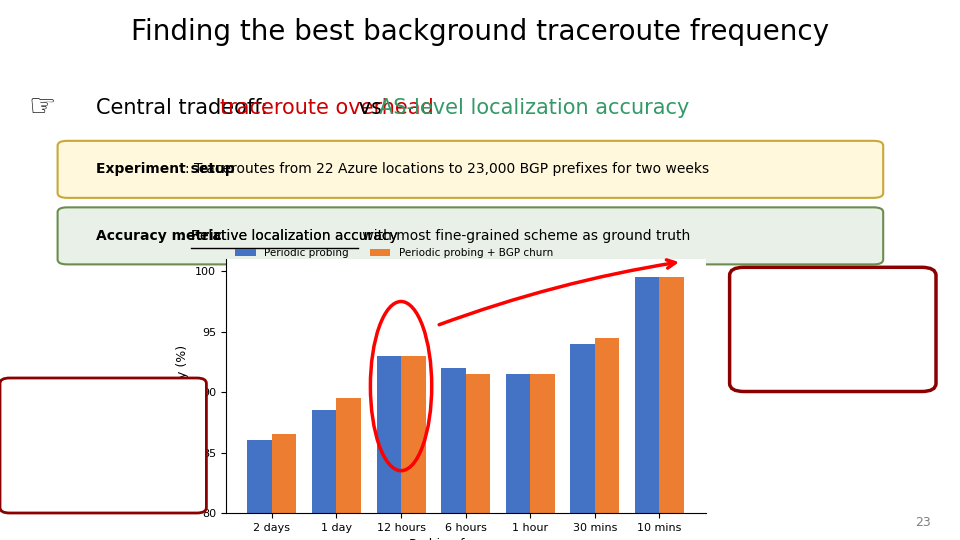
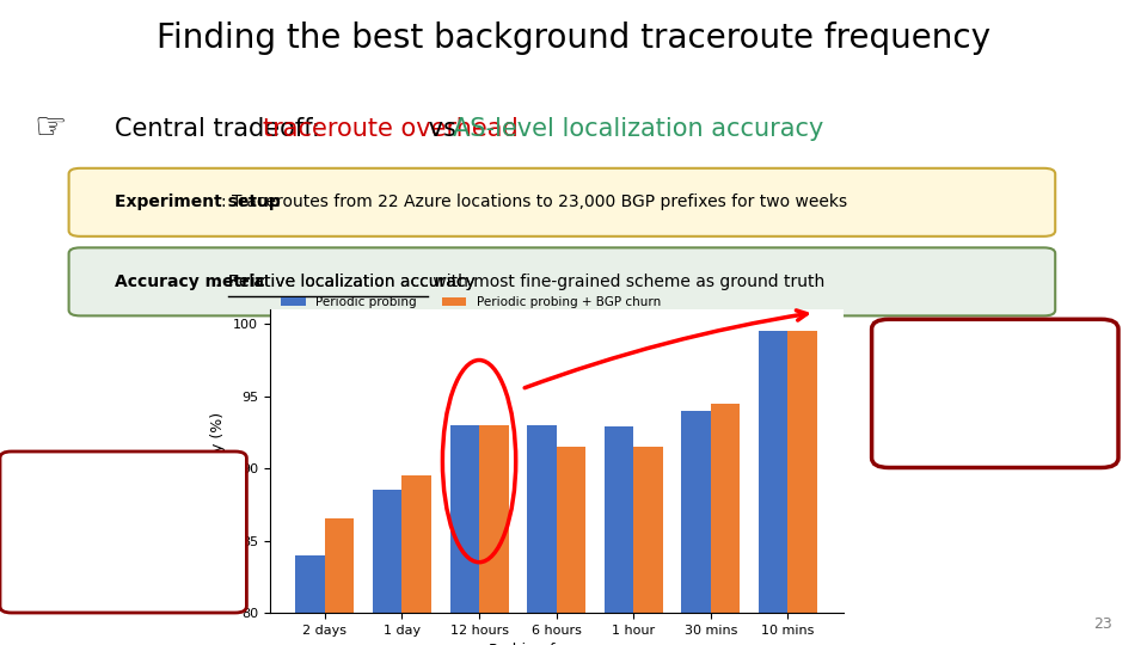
Periodic probing/2 days: 86.0 -> 84.0
Periodic probing/6 hours: 92.0 -> 93.0
Periodic probing/1 hour: 91.5 -> 92.9
